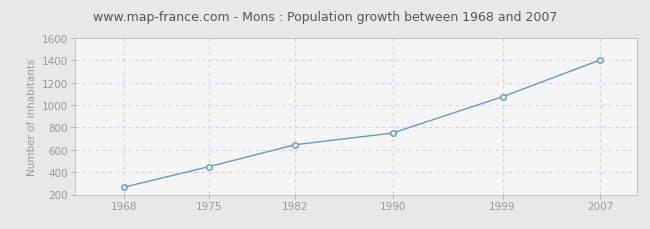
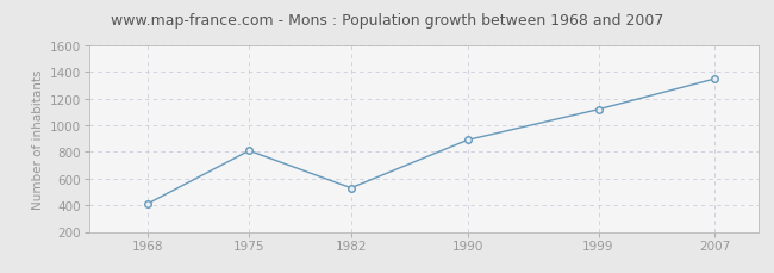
1968: 260 -> 410
1975: 450 -> 810
1982: 640 -> 530
1990: 750 -> 890
1999: 1080 -> 1120
2007: 1400 -> 1350
